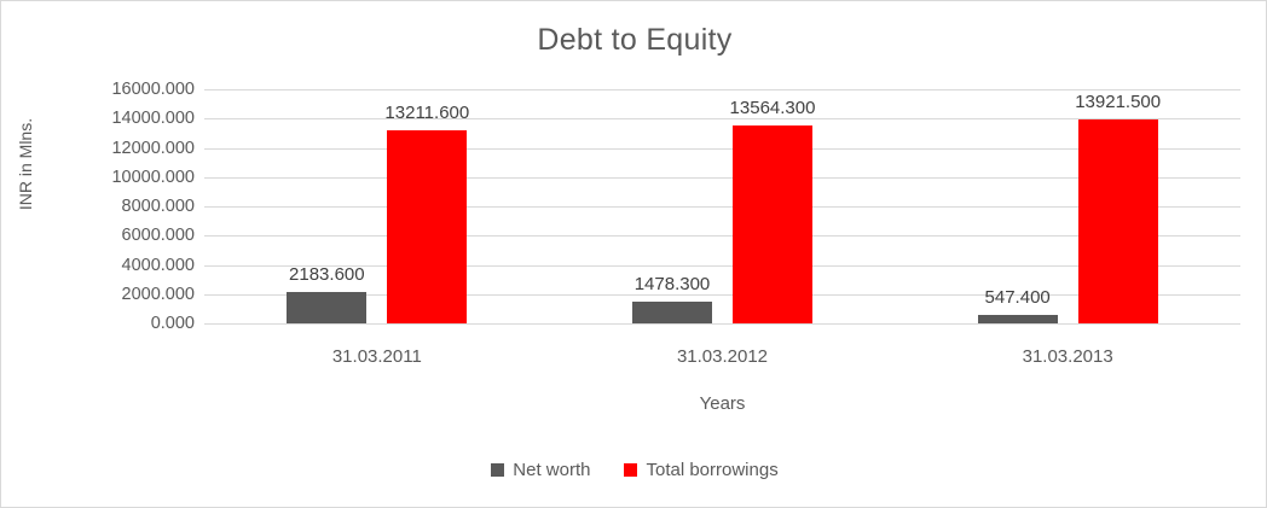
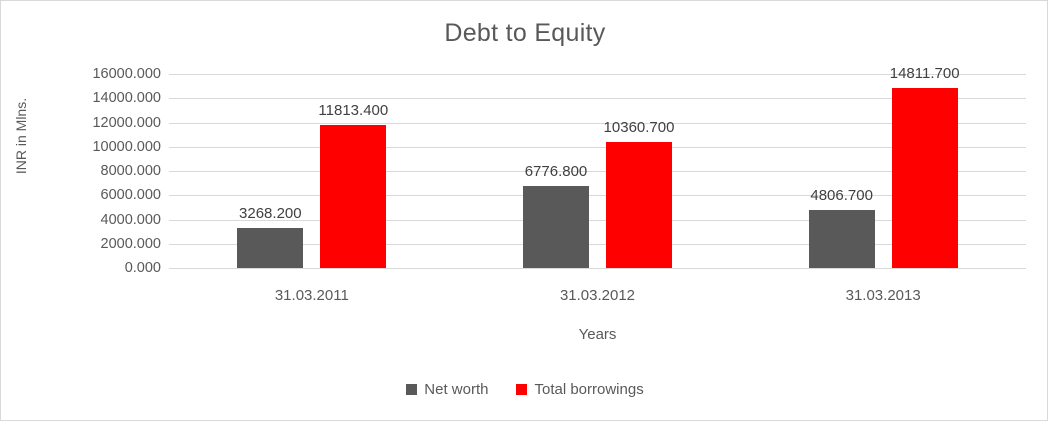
Net worth/31.03.2011: 2183.600 -> 3268.200
Total borrowings/31.03.2011: 13211.600 -> 11813.400
Net worth/31.03.2012: 1478.300 -> 6776.800
Total borrowings/31.03.2012: 13564.300 -> 10360.700
Net worth/31.03.2013: 547.400 -> 4806.700
Total borrowings/31.03.2013: 13921.500 -> 14811.700
